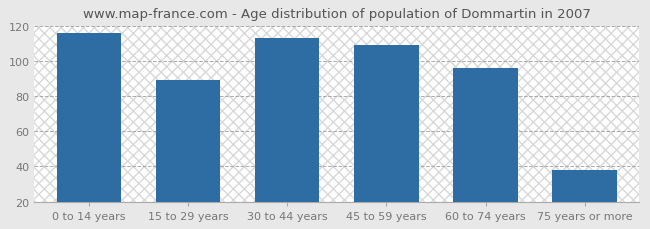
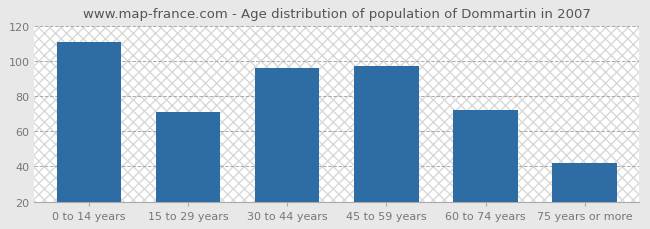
0 to 14 years: 116 -> 111
15 to 29 years: 89 -> 71
30 to 44 years: 113 -> 96
45 to 59 years: 109 -> 97
60 to 74 years: 96 -> 72
75 years or more: 38 -> 42
